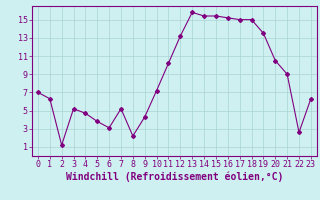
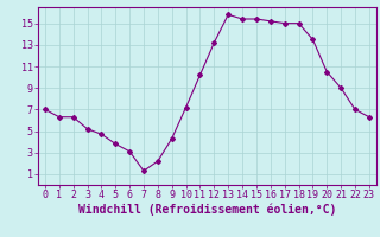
2: 1.2 -> 6.3
7: 5.2 -> 1.3
22: 2.6 -> 7.0
